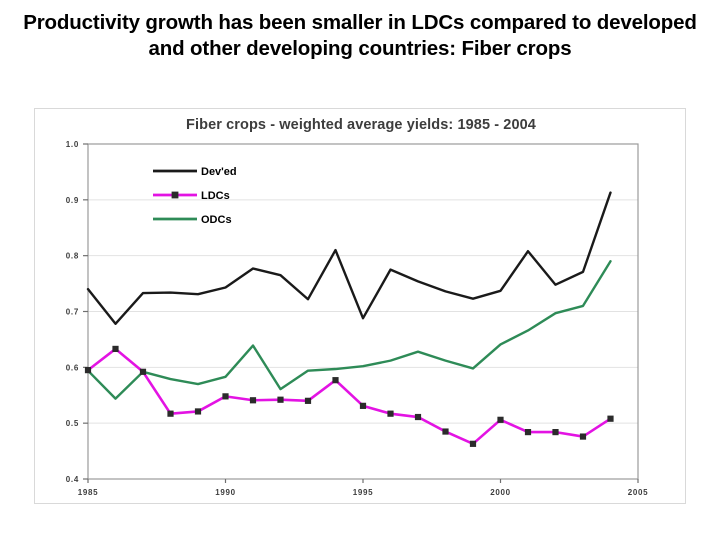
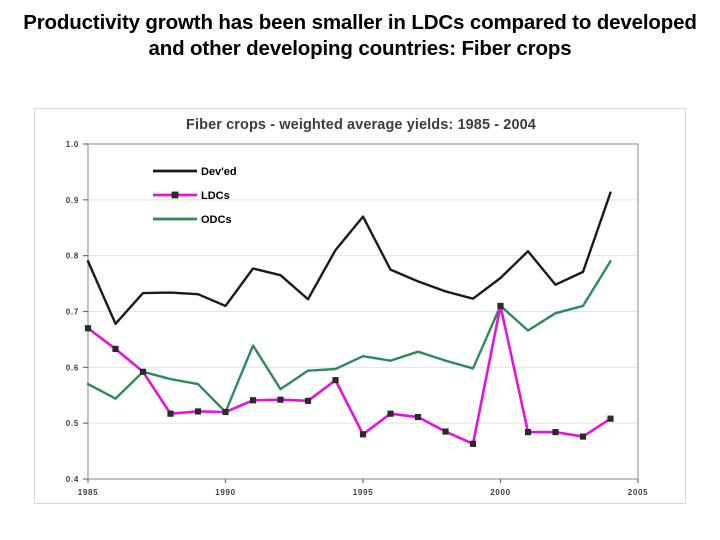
Dev'ed/1985: 0.74 -> 0.79
LDCs/1985: 0.59 -> 0.67
ODCs/1985: 0.59 -> 0.57
Dev'ed/1990: 0.74 -> 0.71
LDCs/1990: 0.55 -> 0.52
ODCs/1990: 0.58 -> 0.52
Dev'ed/1995: 0.69 -> 0.87
LDCs/1995: 0.53 -> 0.48
ODCs/1995: 0.60 -> 0.62
Dev'ed/2000: 0.74 -> 0.76
LDCs/2000: 0.51 -> 0.71
ODCs/2000: 0.64 -> 0.71
